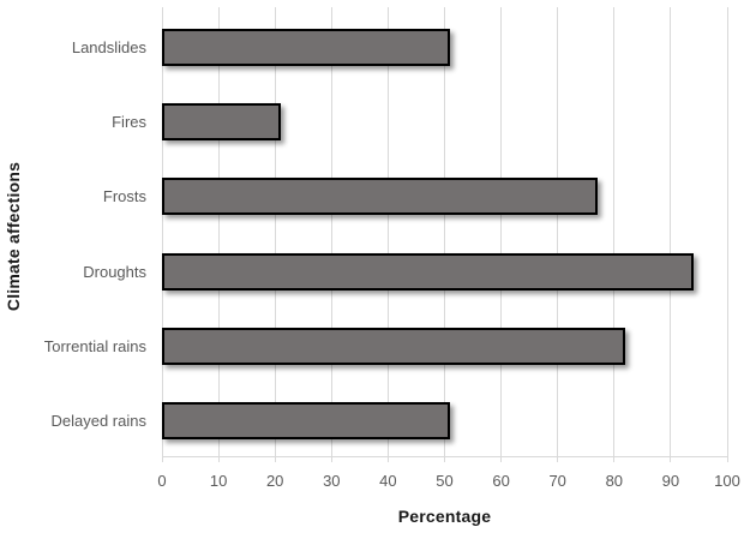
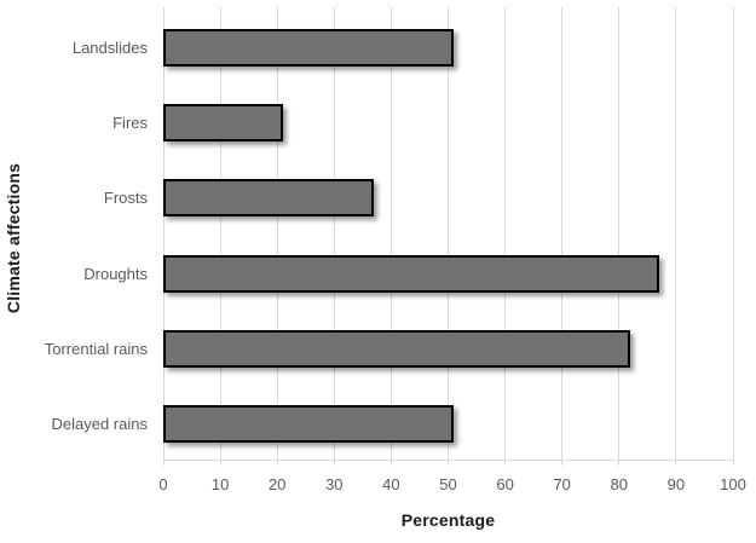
Frosts: 77 -> 37
Droughts: 94 -> 87
